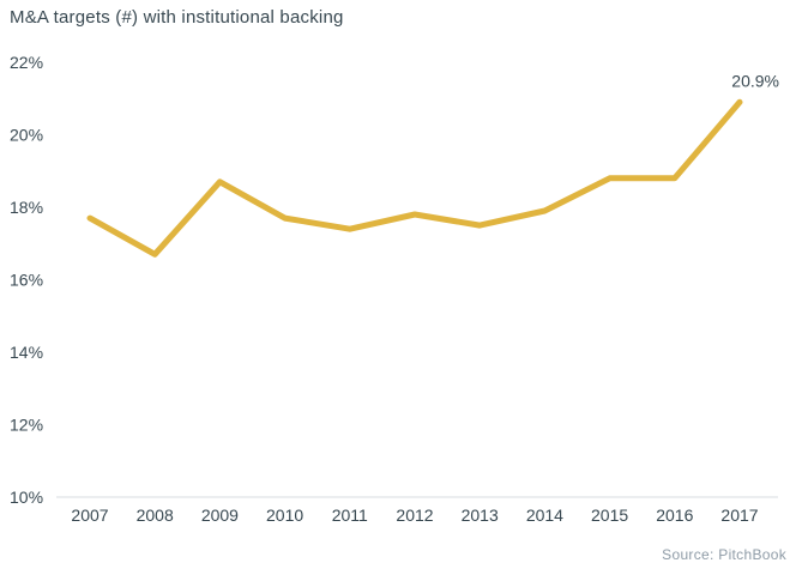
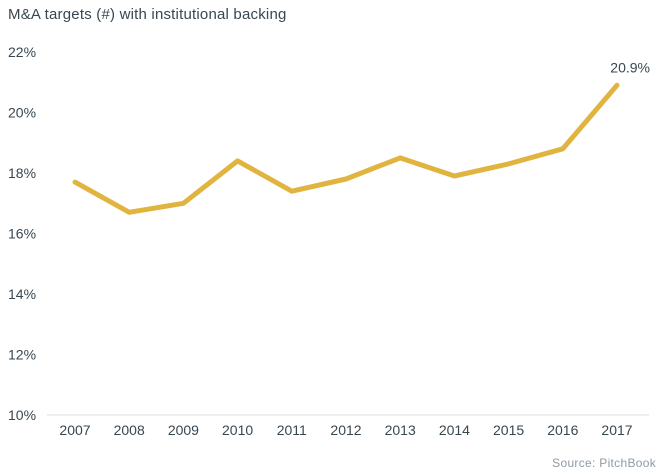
2009: 18.7% -> 17.0%
2010: 17.7% -> 18.4%
2013: 17.5% -> 18.5%
2015: 18.8% -> 18.3%
